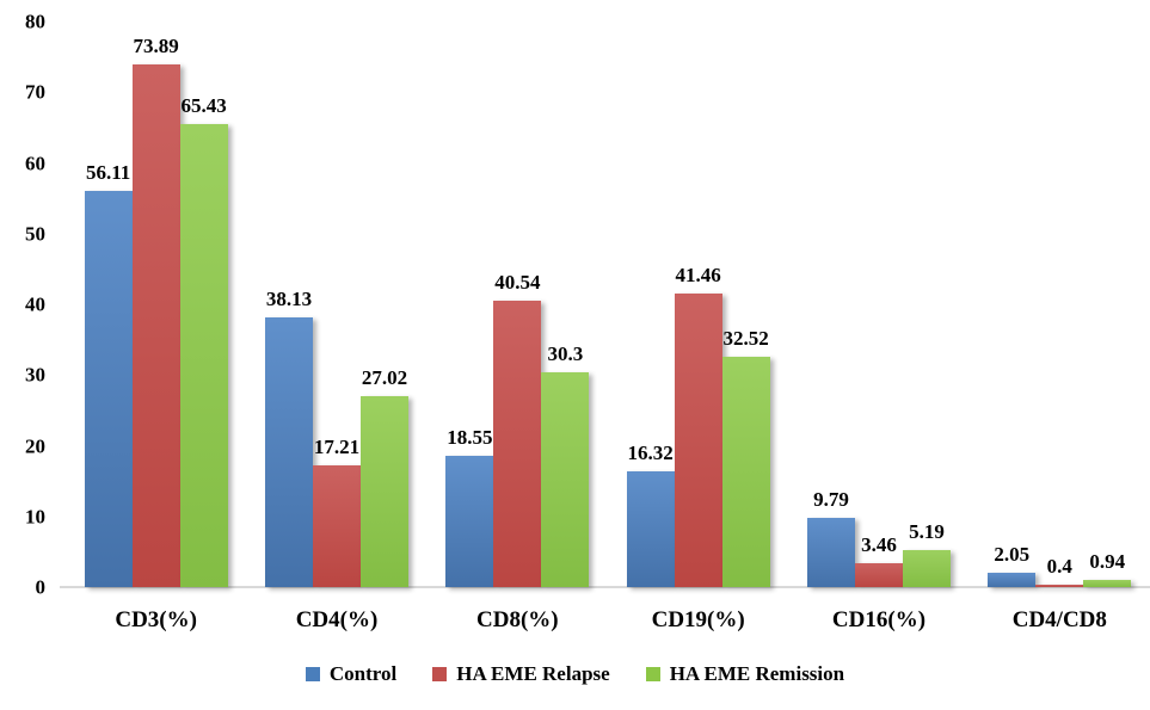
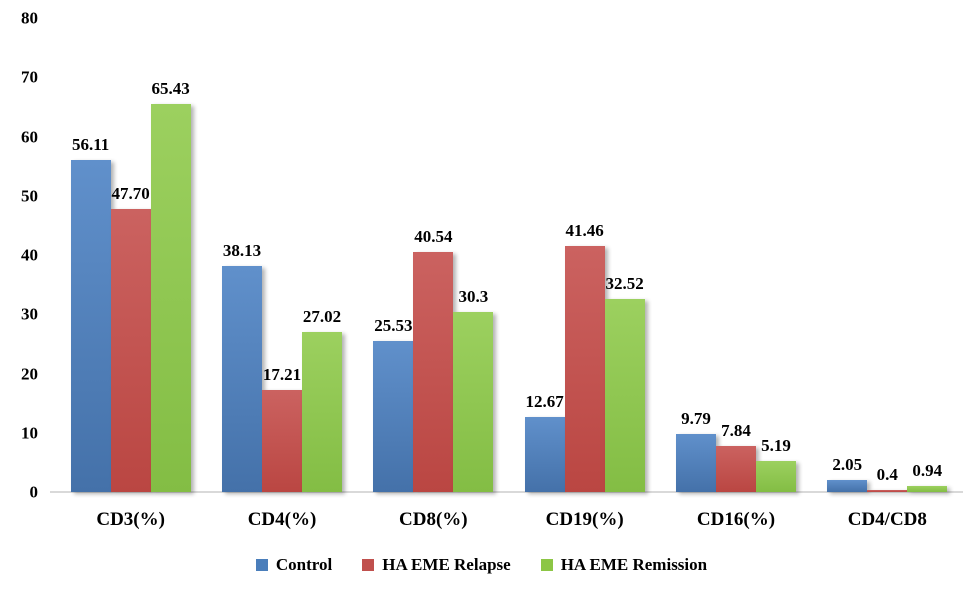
HA EME Relapse/CD3(%): 73.89 -> 47.70
Control/CD8(%): 18.55 -> 25.53
Control/CD19(%): 16.32 -> 12.67
HA EME Relapse/CD16(%): 3.46 -> 7.84
